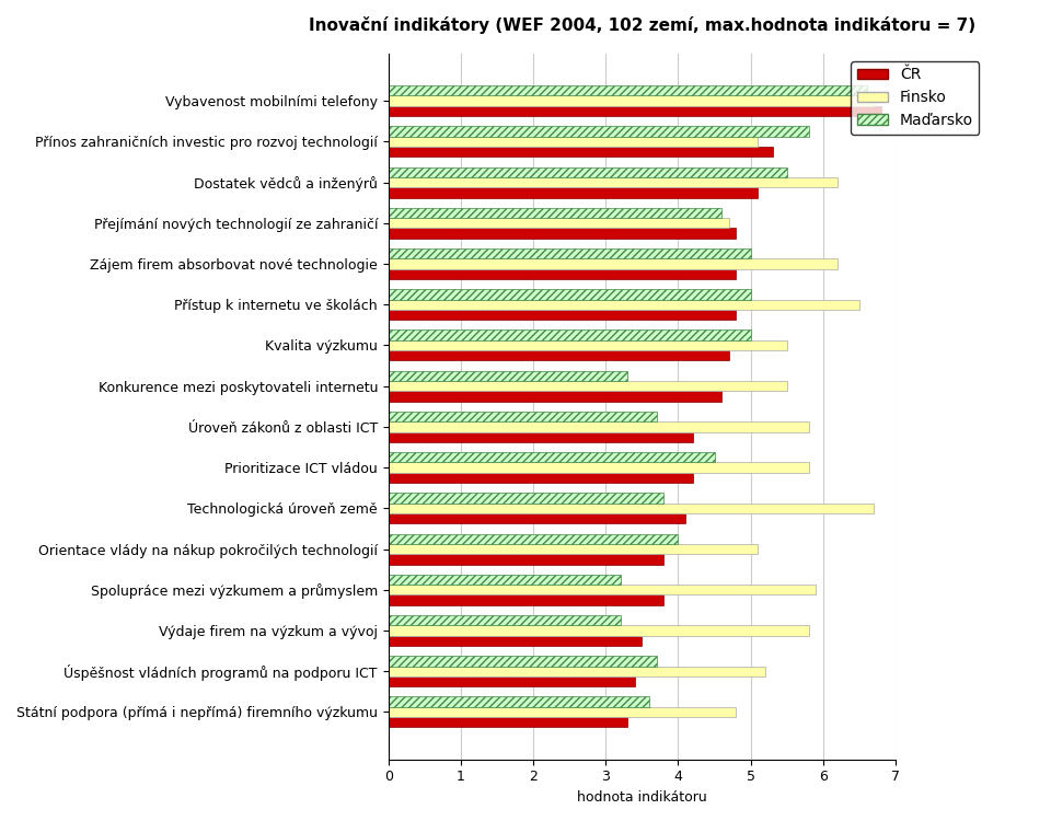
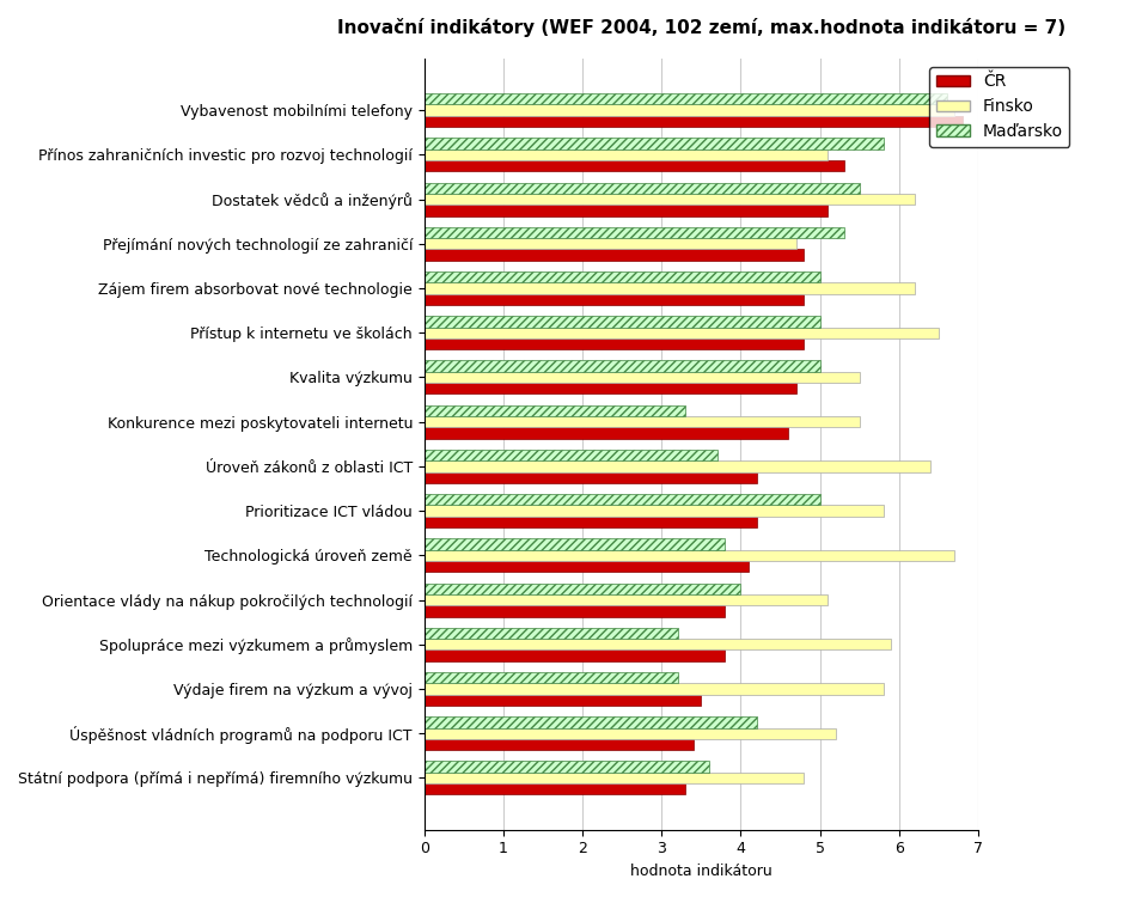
Maďarsko/Přejímání nových technologií ze zahraničí: 4.6 -> 5.3
Finsko/Úroveň zákonů z oblasti ICT: 5.8 -> 6.4
Maďarsko/Prioritizace ICT vládou: 4.5 -> 5.0
Maďarsko/Úspěšnost vládních programů na podporu ICT: 3.7 -> 4.2
